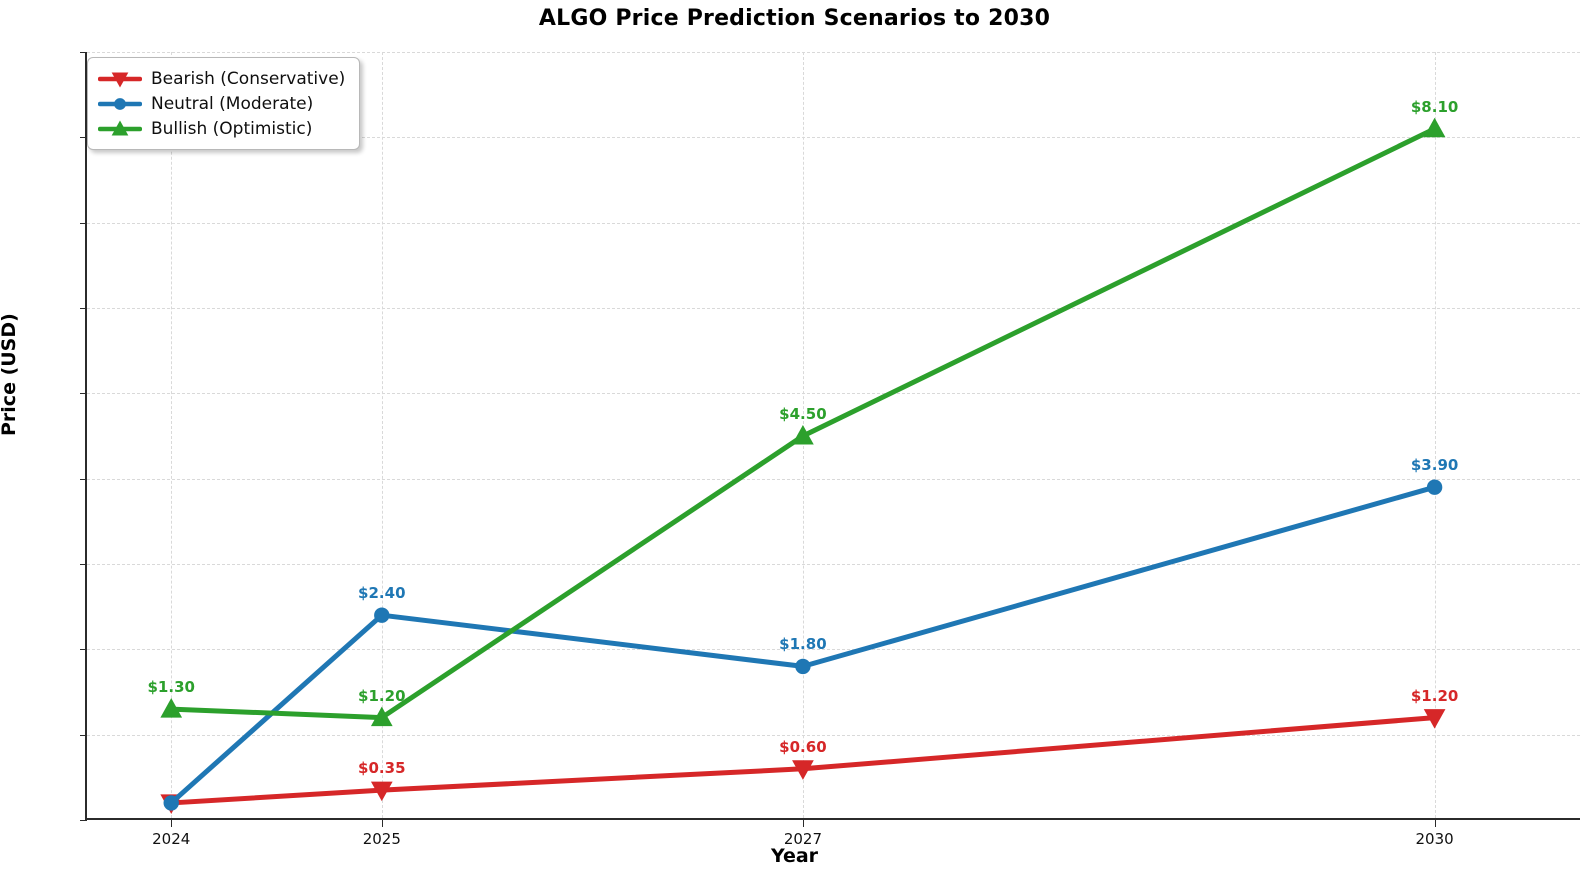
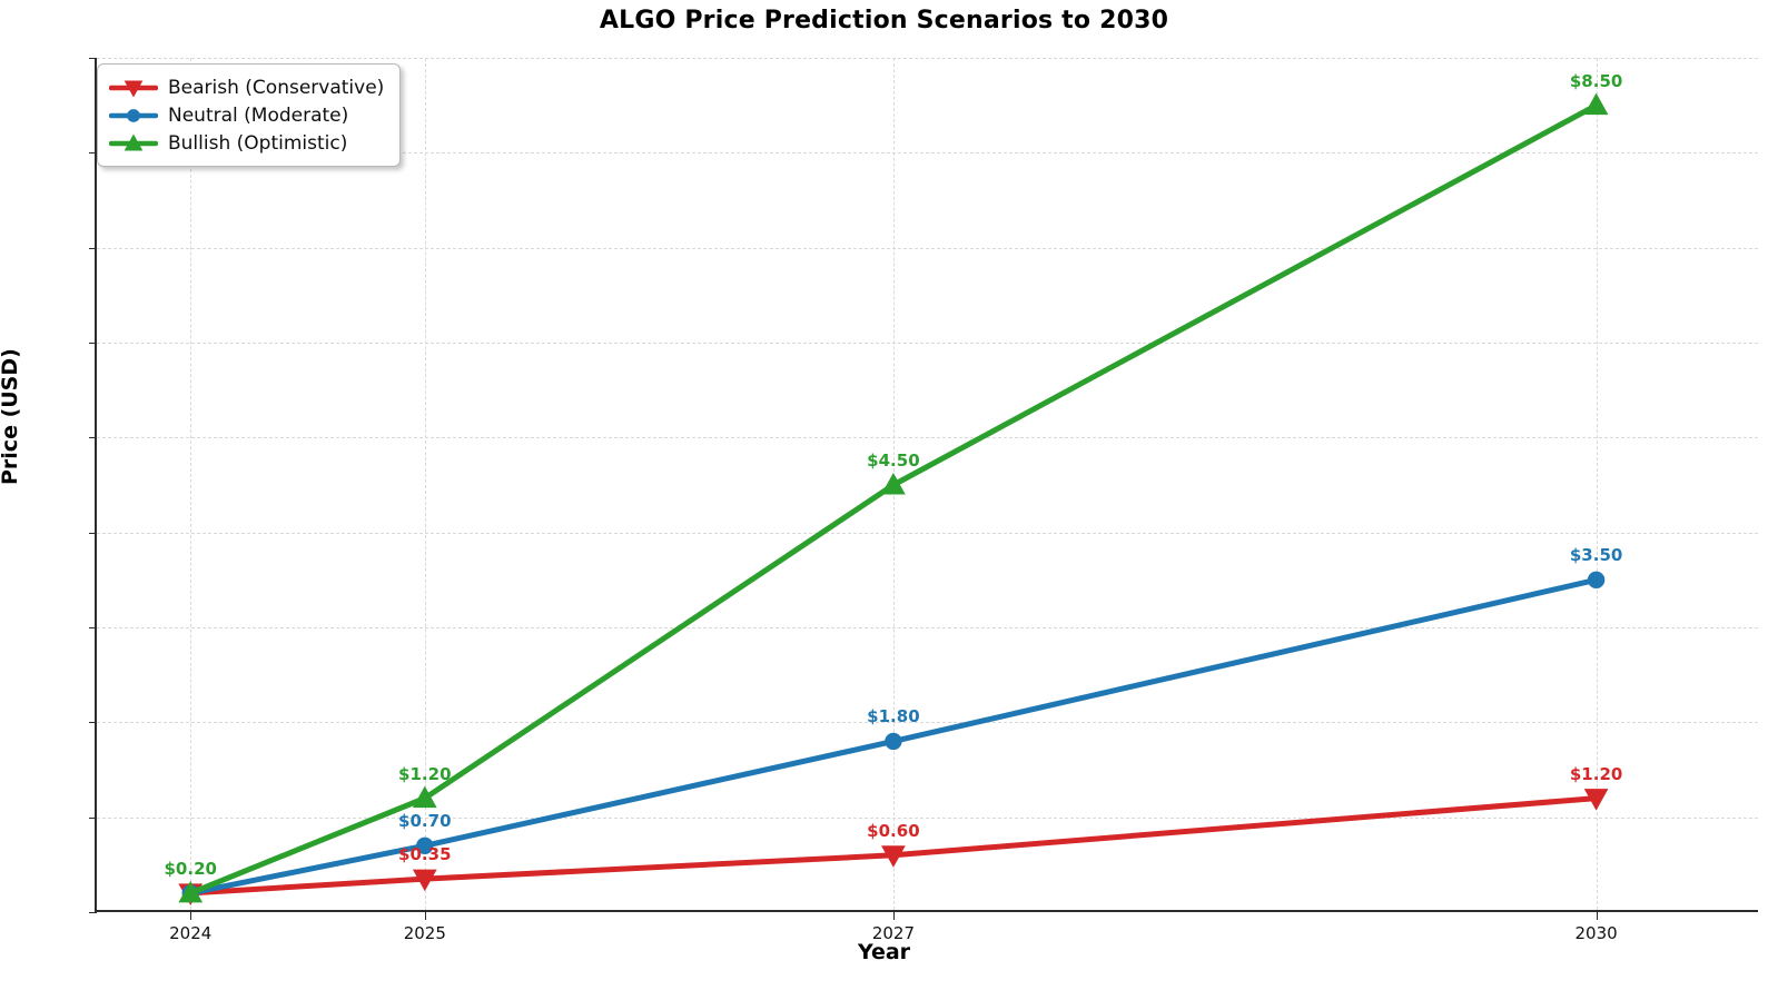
Bullish (Optimistic)/2024: $1.30 -> $0.20
Neutral (Moderate)/2025: $2.40 -> $0.70
Neutral (Moderate)/2030: $3.90 -> $3.50
Bullish (Optimistic)/2030: $8.10 -> $8.50
